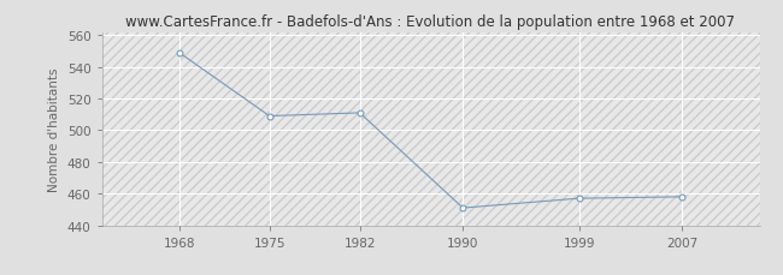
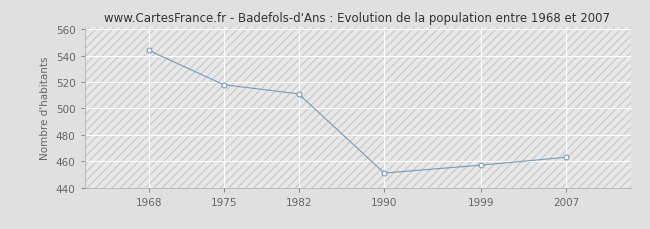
1968: 549 -> 544
1975: 509 -> 518
2007: 458 -> 463
